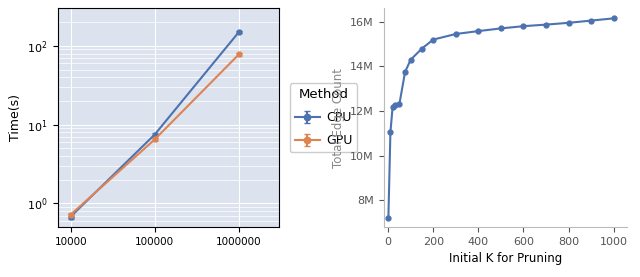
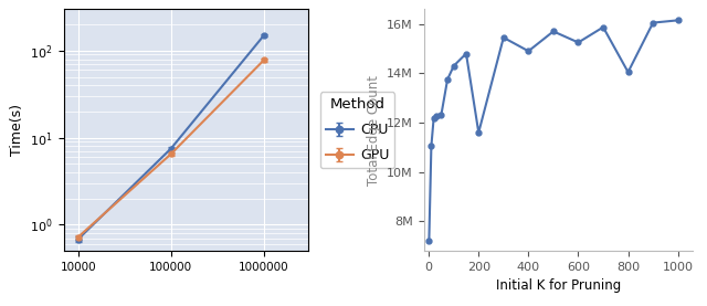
200: 15.20M -> 11.60M
400: 15.58M -> 14.90M
600: 15.80M -> 15.25M
800: 15.95M -> 14.05M
